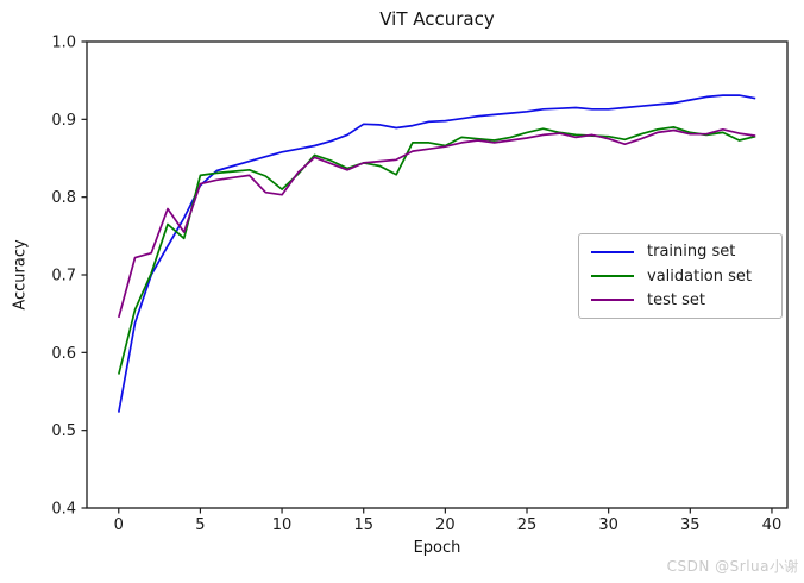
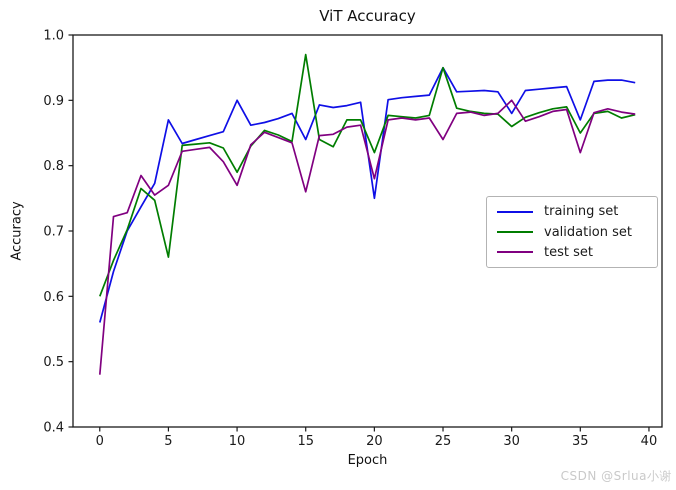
training set/0: 0.52 -> 0.56
validation set/0: 0.57 -> 0.60
test set/0: 0.65 -> 0.48
training set/5: 0.81 -> 0.87
validation set/5: 0.83 -> 0.66
test set/5: 0.82 -> 0.77
training set/10: 0.86 -> 0.90
validation set/10: 0.81 -> 0.79
test set/10: 0.80 -> 0.77
training set/15: 0.89 -> 0.84
validation set/15: 0.84 -> 0.97
test set/15: 0.84 -> 0.76
training set/20: 0.90 -> 0.75
validation set/20: 0.87 -> 0.82
test set/20: 0.86 -> 0.78
training set/25: 0.91 -> 0.95
validation set/25: 0.88 -> 0.95
test set/25: 0.88 -> 0.84
training set/30: 0.91 -> 0.88
validation set/30: 0.88 -> 0.86
test set/30: 0.88 -> 0.90
training set/35: 0.93 -> 0.87
validation set/35: 0.88 -> 0.85
test set/35: 0.88 -> 0.82
